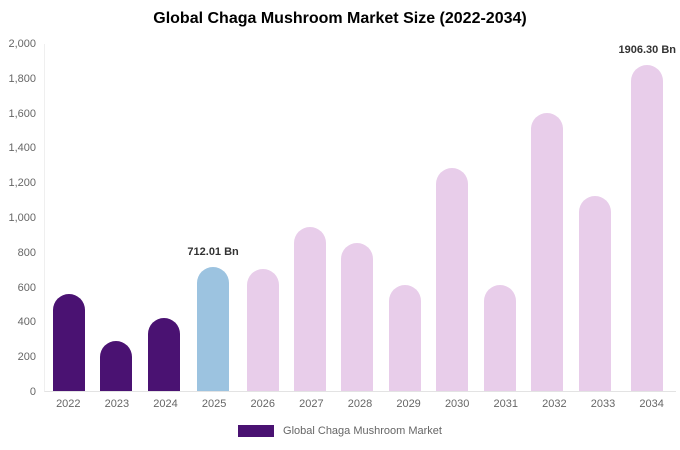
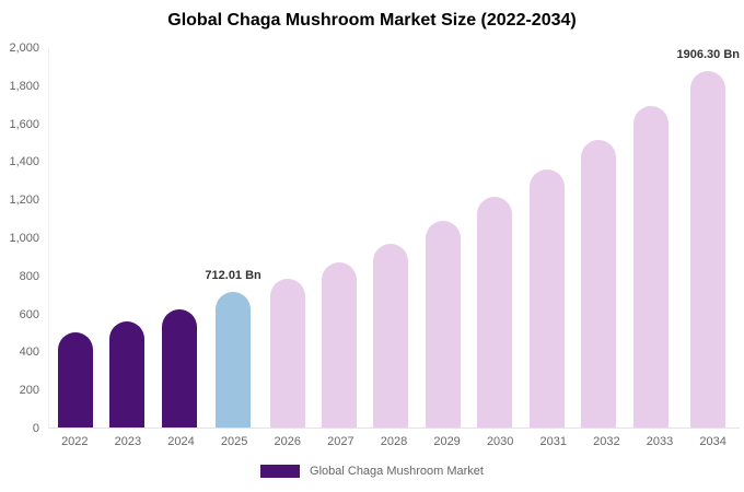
2022: 560 -> 500
2023: 290 -> 560
2024: 420 -> 620
2026: 700 -> 780
2027: 940 -> 870
2028: 850 -> 960
2029: 610 -> 1080
2030: 1280 -> 1220
2031: 610 -> 1360
2032: 1600 -> 1510
2033: 1120 -> 1690
